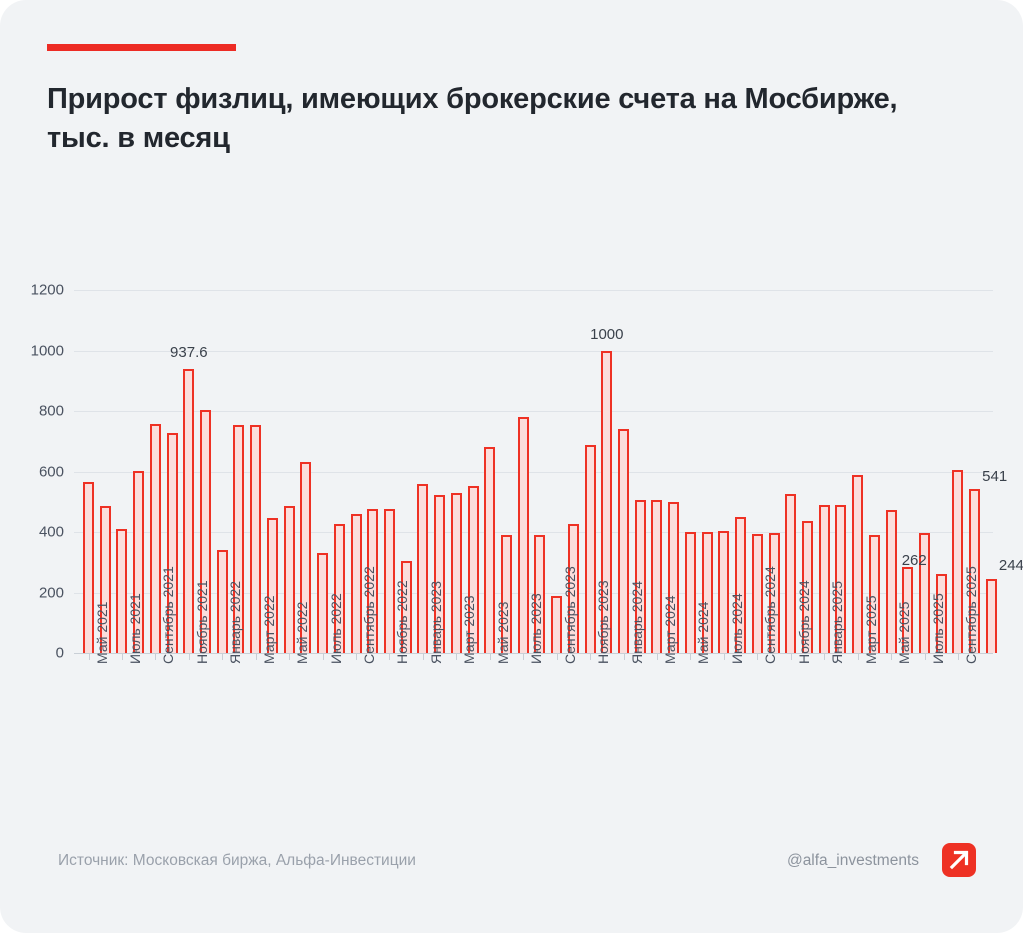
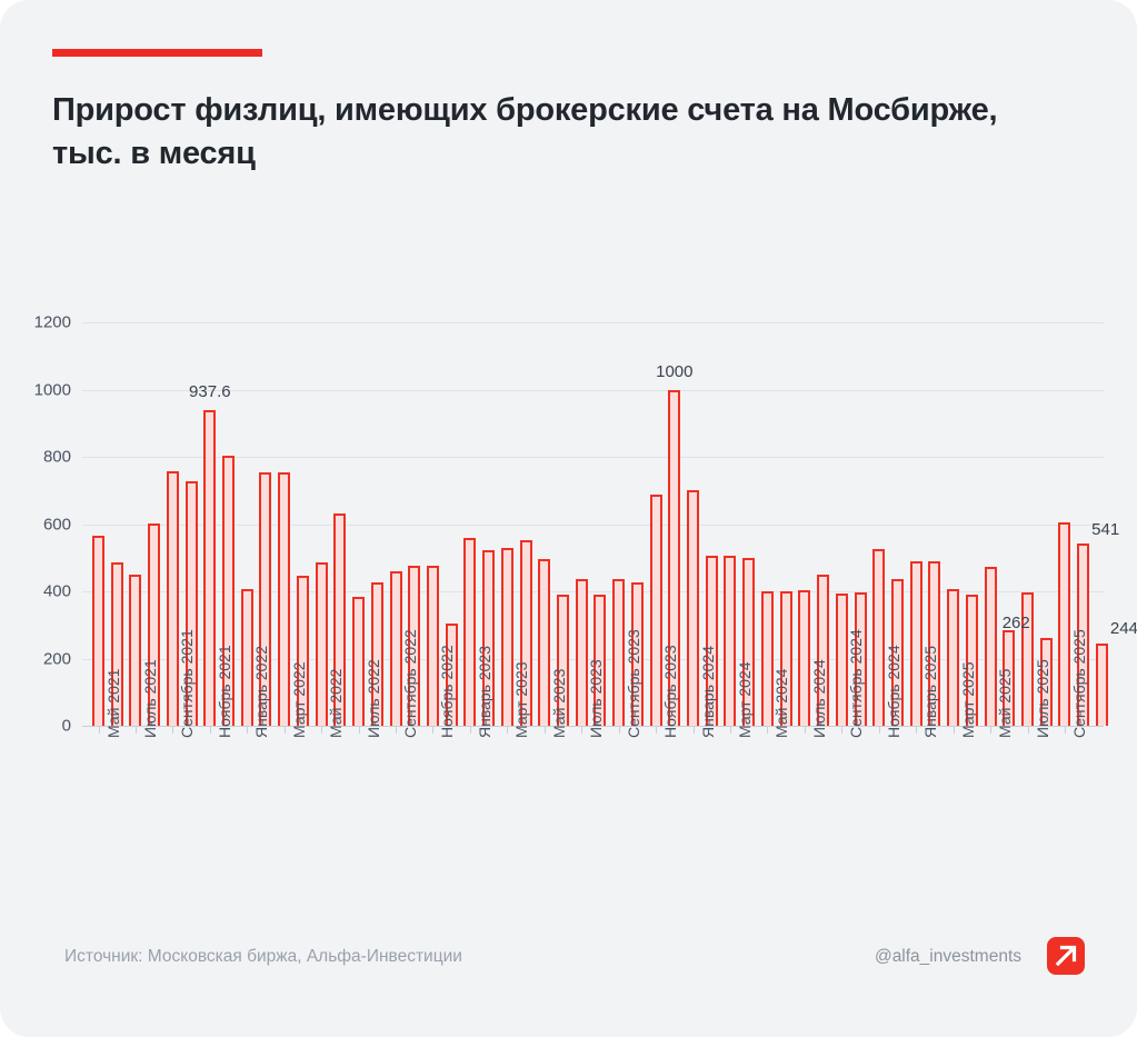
Июль 2021: 410 -> 450
Январь 2022: 340 -> 400
Июль 2022: 330 -> 380
Май 2023: 680 -> 500
Июль 2023: 780 -> 440
Сентябрь 2023: 190 -> 440
Январь 2024: 740 -> 700
Март 2025: 590 -> 400
